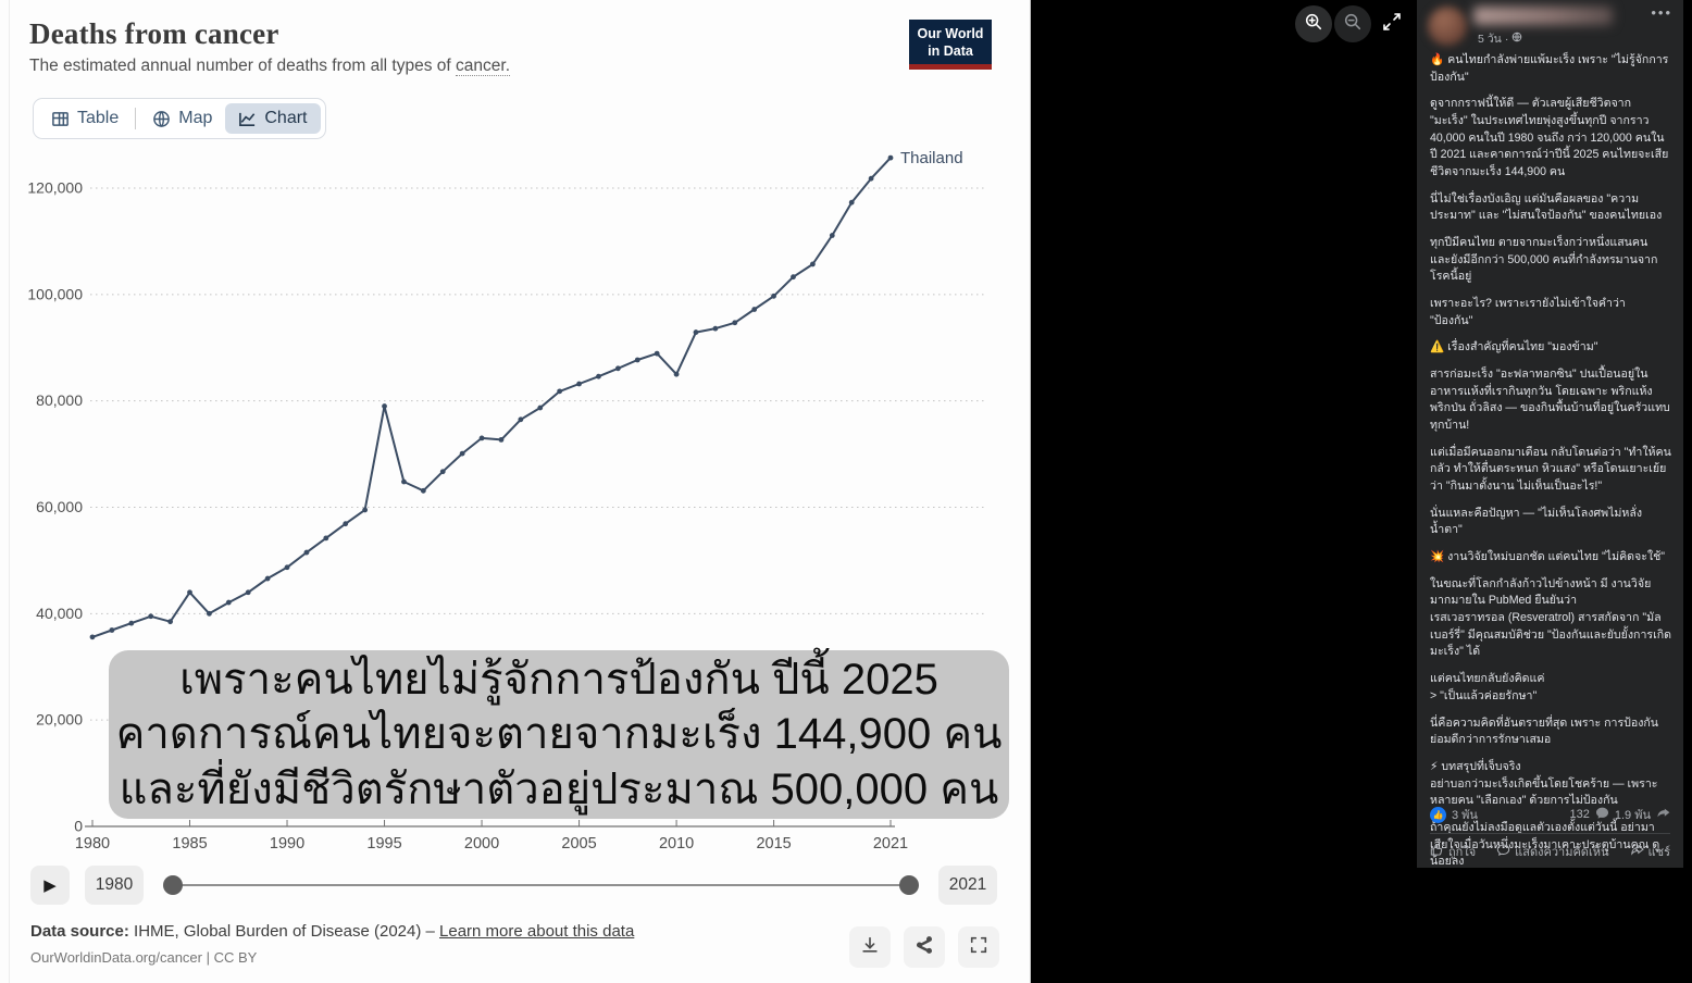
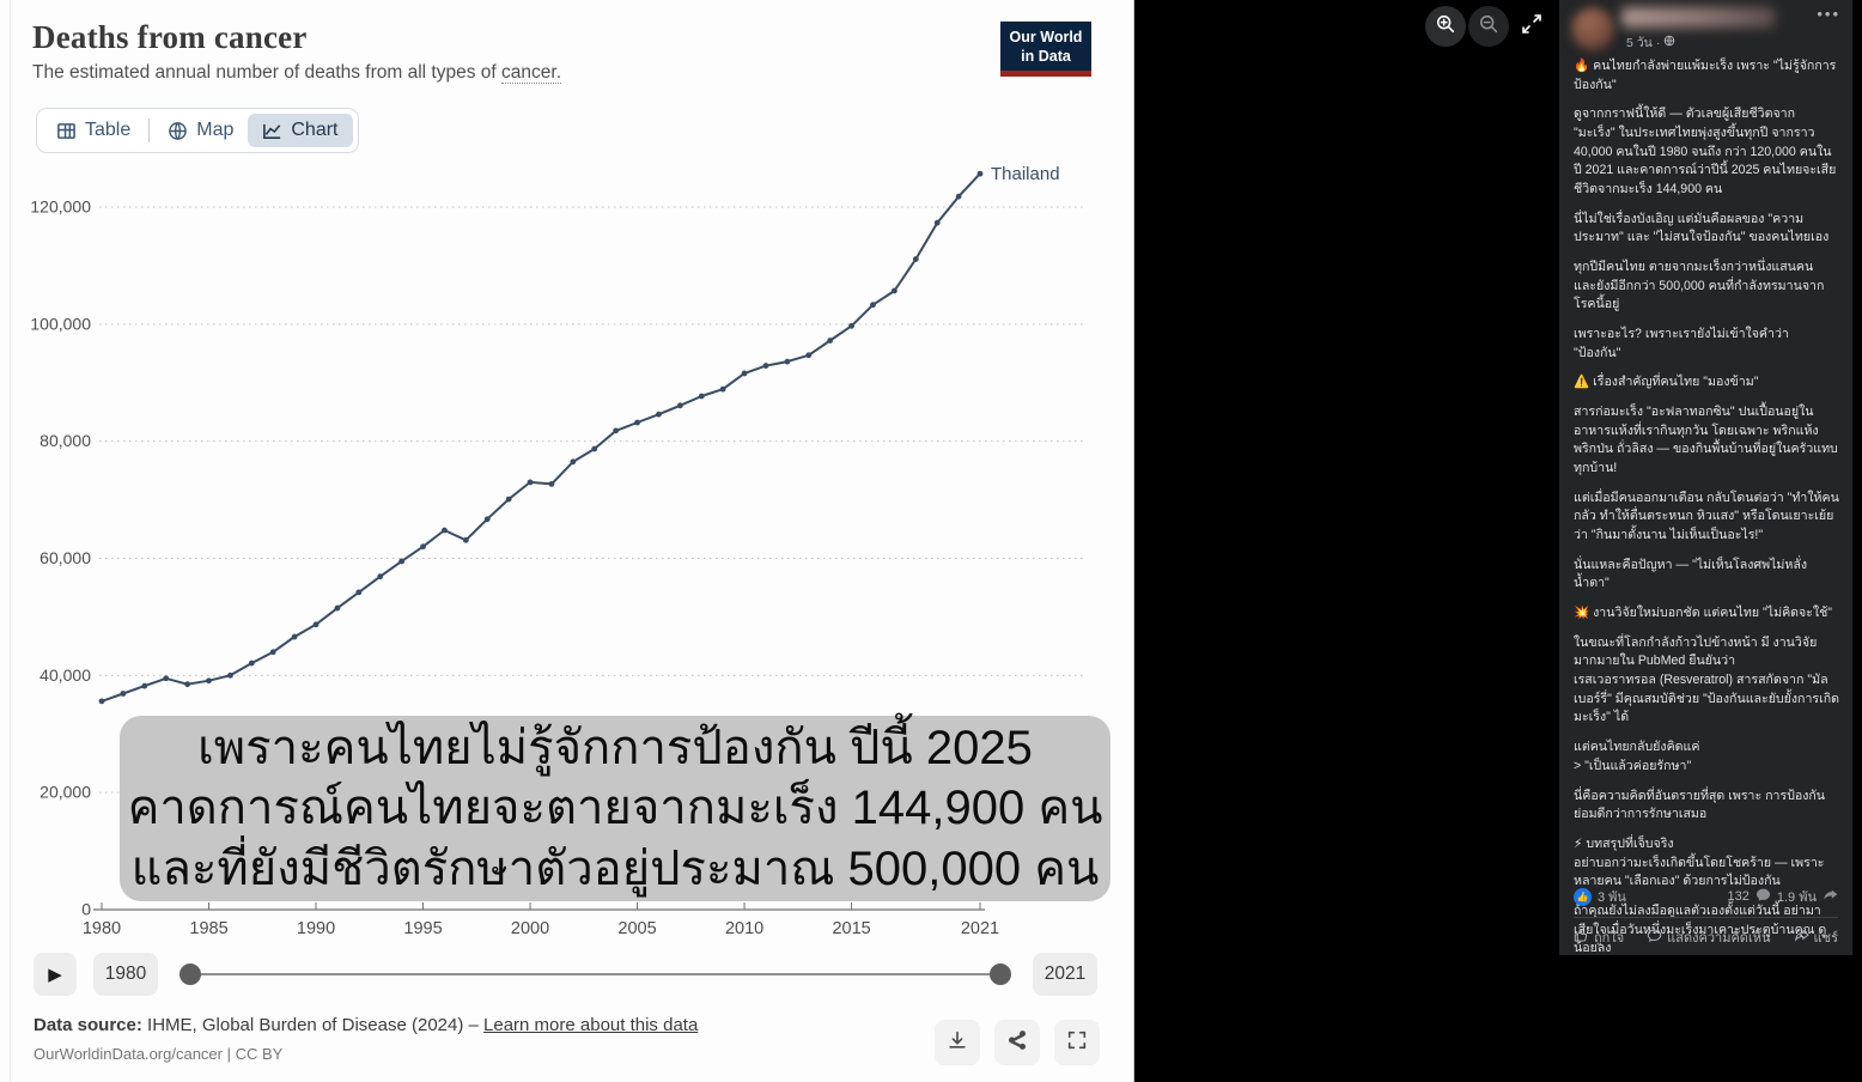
1985: 44000 -> 39000
1995: 79000 -> 62000
2010: 85000 -> 92000
